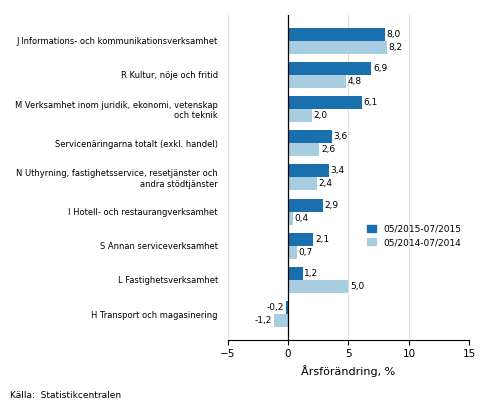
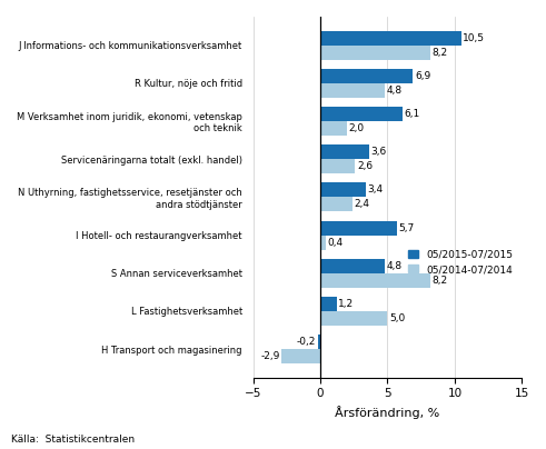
05/2015-07/2015/J Informations- och kommunikationsverksamhet: 8,0 -> 10,5
05/2015-07/2015/I Hotell- och restaurangverksamhet: 2,9 -> 5,7
05/2015-07/2015/S Annan serviceverksamhet: 2,1 -> 4,8
05/2014-07/2014/S Annan serviceverksamhet: 0,7 -> 8,2
05/2014-07/2014/H Transport och magasinering: -1,2 -> -2,9
